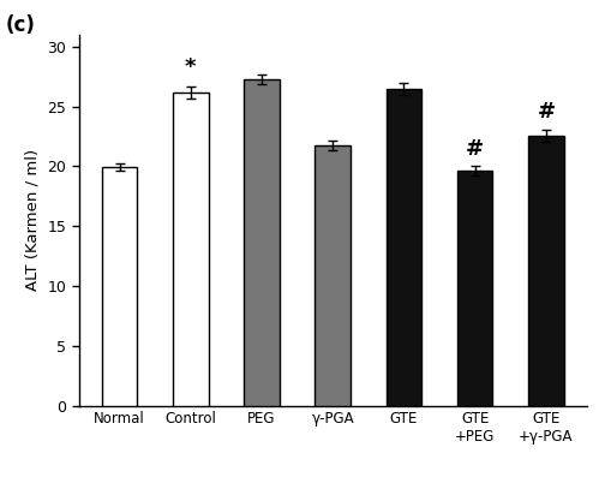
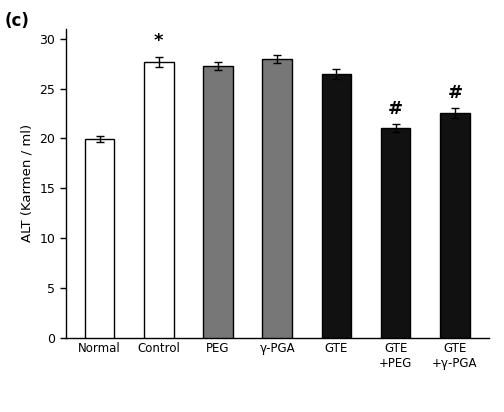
Control: 26.2 -> 27.7
γ-PGA: 21.8 -> 28.0
GTE +PEG: 19.6 -> 21.1
